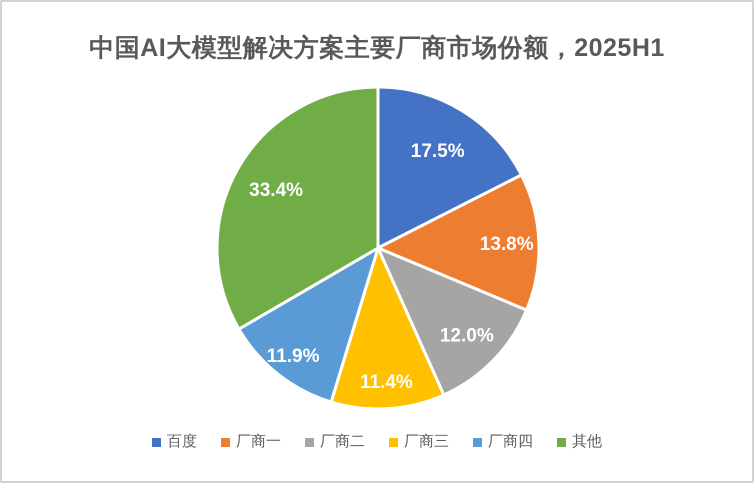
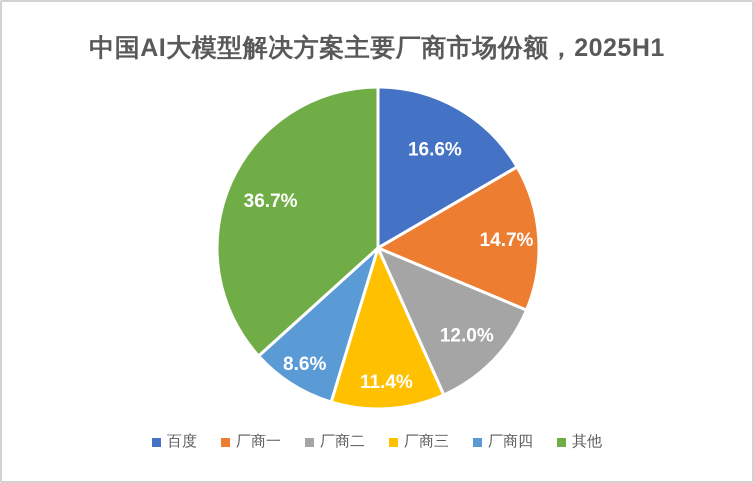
百度: 17.5% -> 16.6%
厂商一: 13.8% -> 14.7%
厂商四: 11.9% -> 8.6%
其他: 33.4% -> 36.7%
